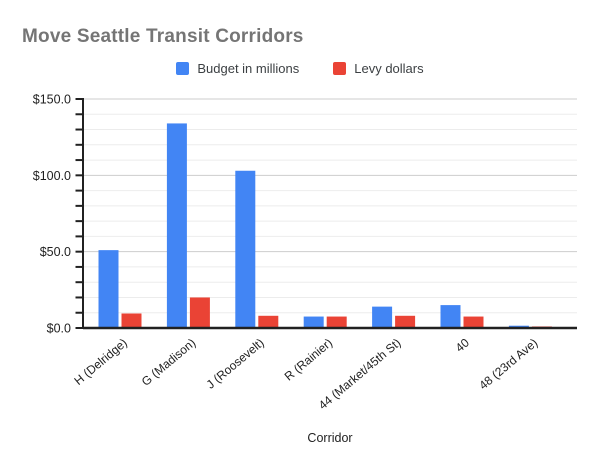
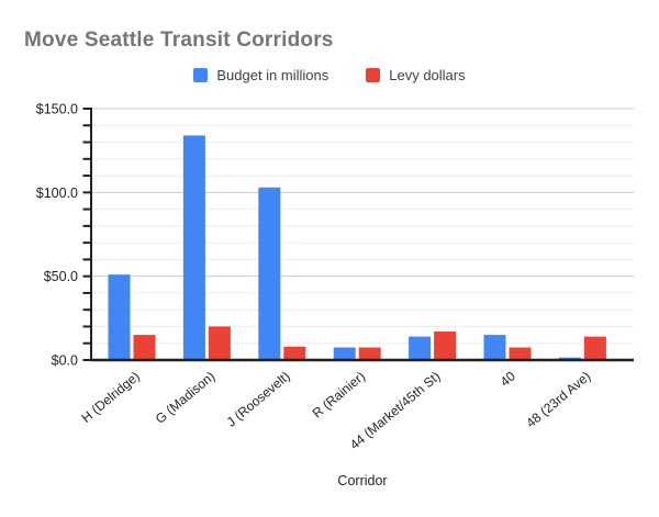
Levy dollars/H (Delridge): $10 -> $15
Levy dollars/44 (Market/45th St): $8 -> $17
Levy dollars/48 (23rd Ave): $1 -> $14
